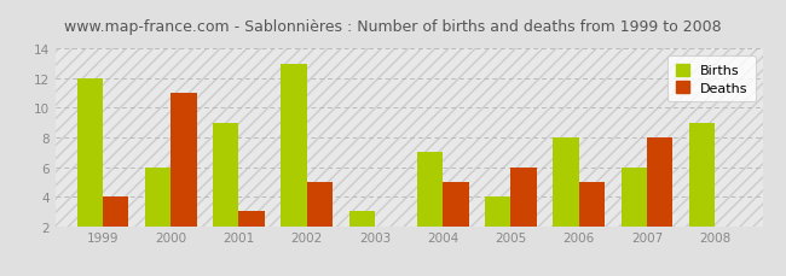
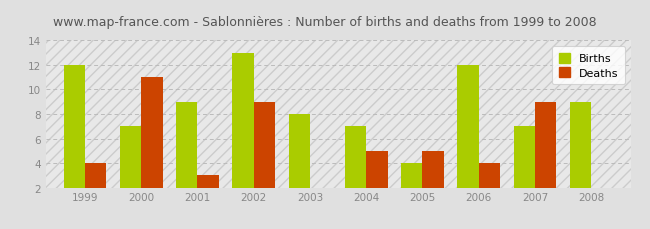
Births/2000: 6 -> 7
Deaths/2002: 5 -> 9
Births/2003: 3 -> 8
Deaths/2005: 6 -> 5
Births/2006: 8 -> 12
Deaths/2006: 5 -> 4
Births/2007: 6 -> 7
Deaths/2007: 8 -> 9
